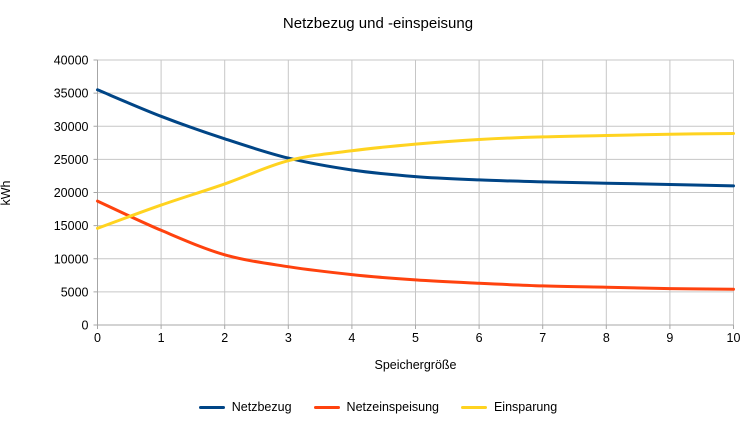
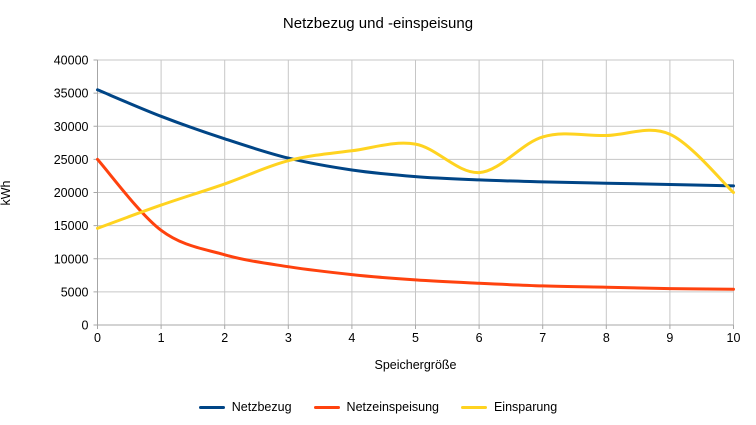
Netzeinspeisung/0: 19000 -> 25000
Einsparung/6: 28000 -> 23000
Einsparung/10: 29000 -> 20000
